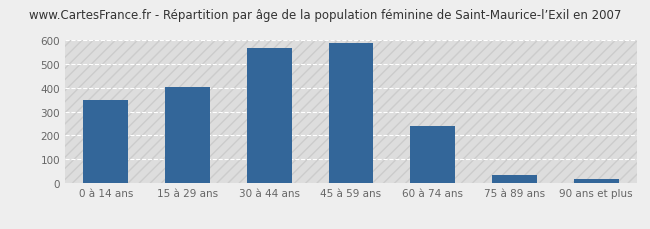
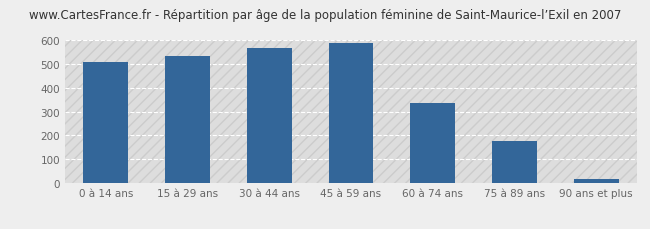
0 à 14 ans: 350 -> 510
15 à 29 ans: 405 -> 535
60 à 74 ans: 240 -> 338
75 à 89 ans: 35 -> 178
